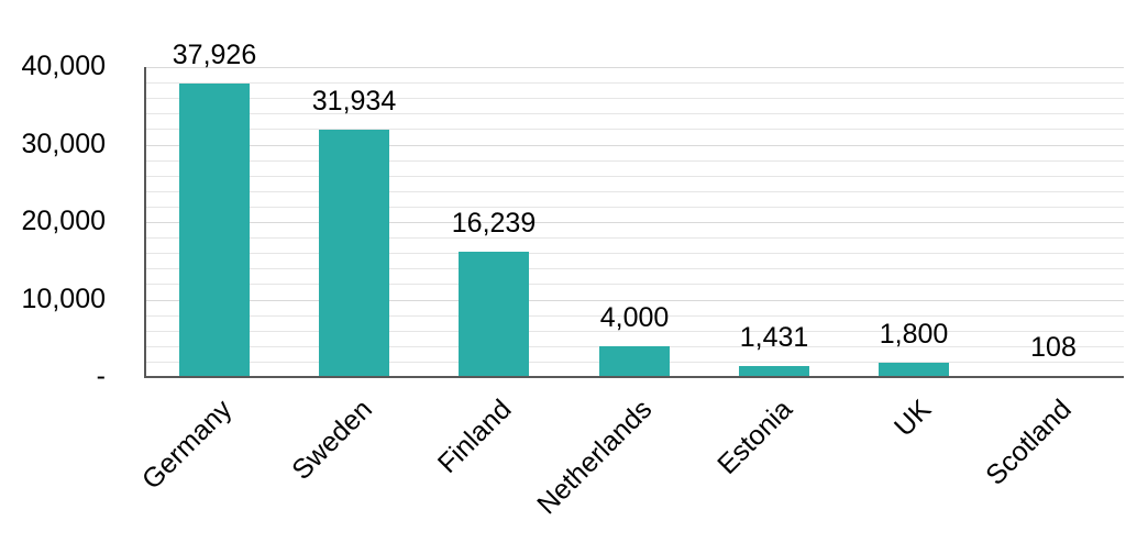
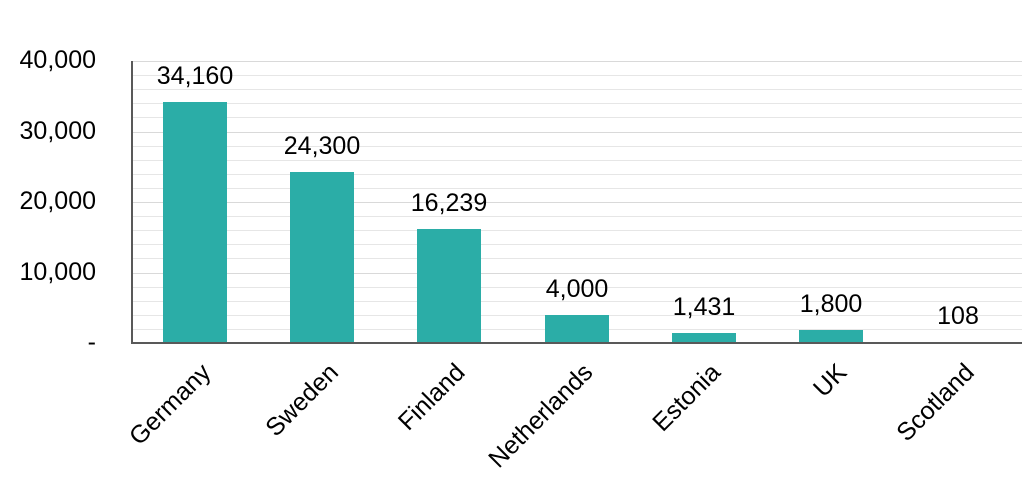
Germany: 37,926 -> 34,160
Sweden: 31,934 -> 24,300
